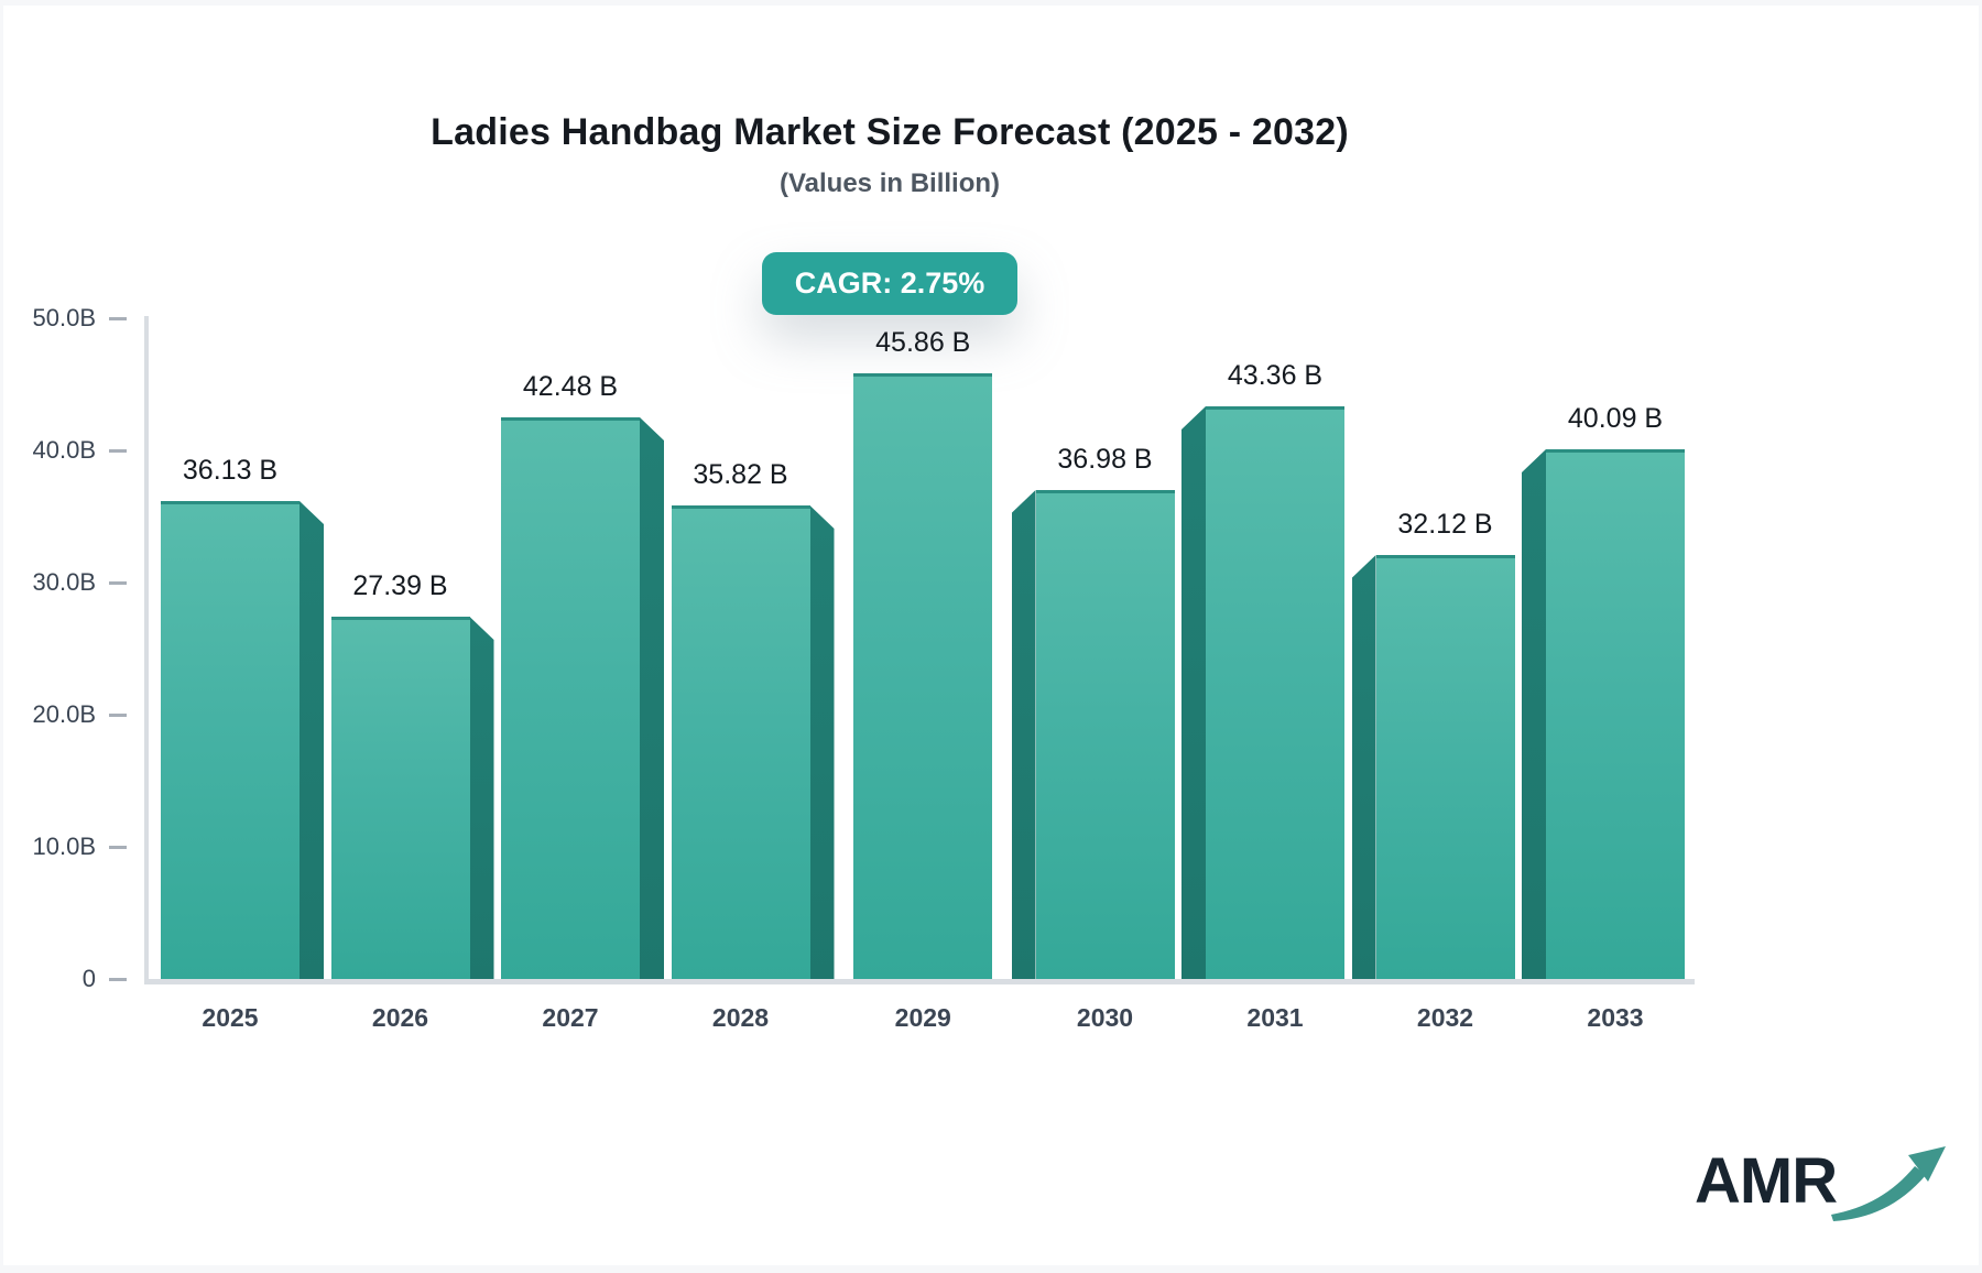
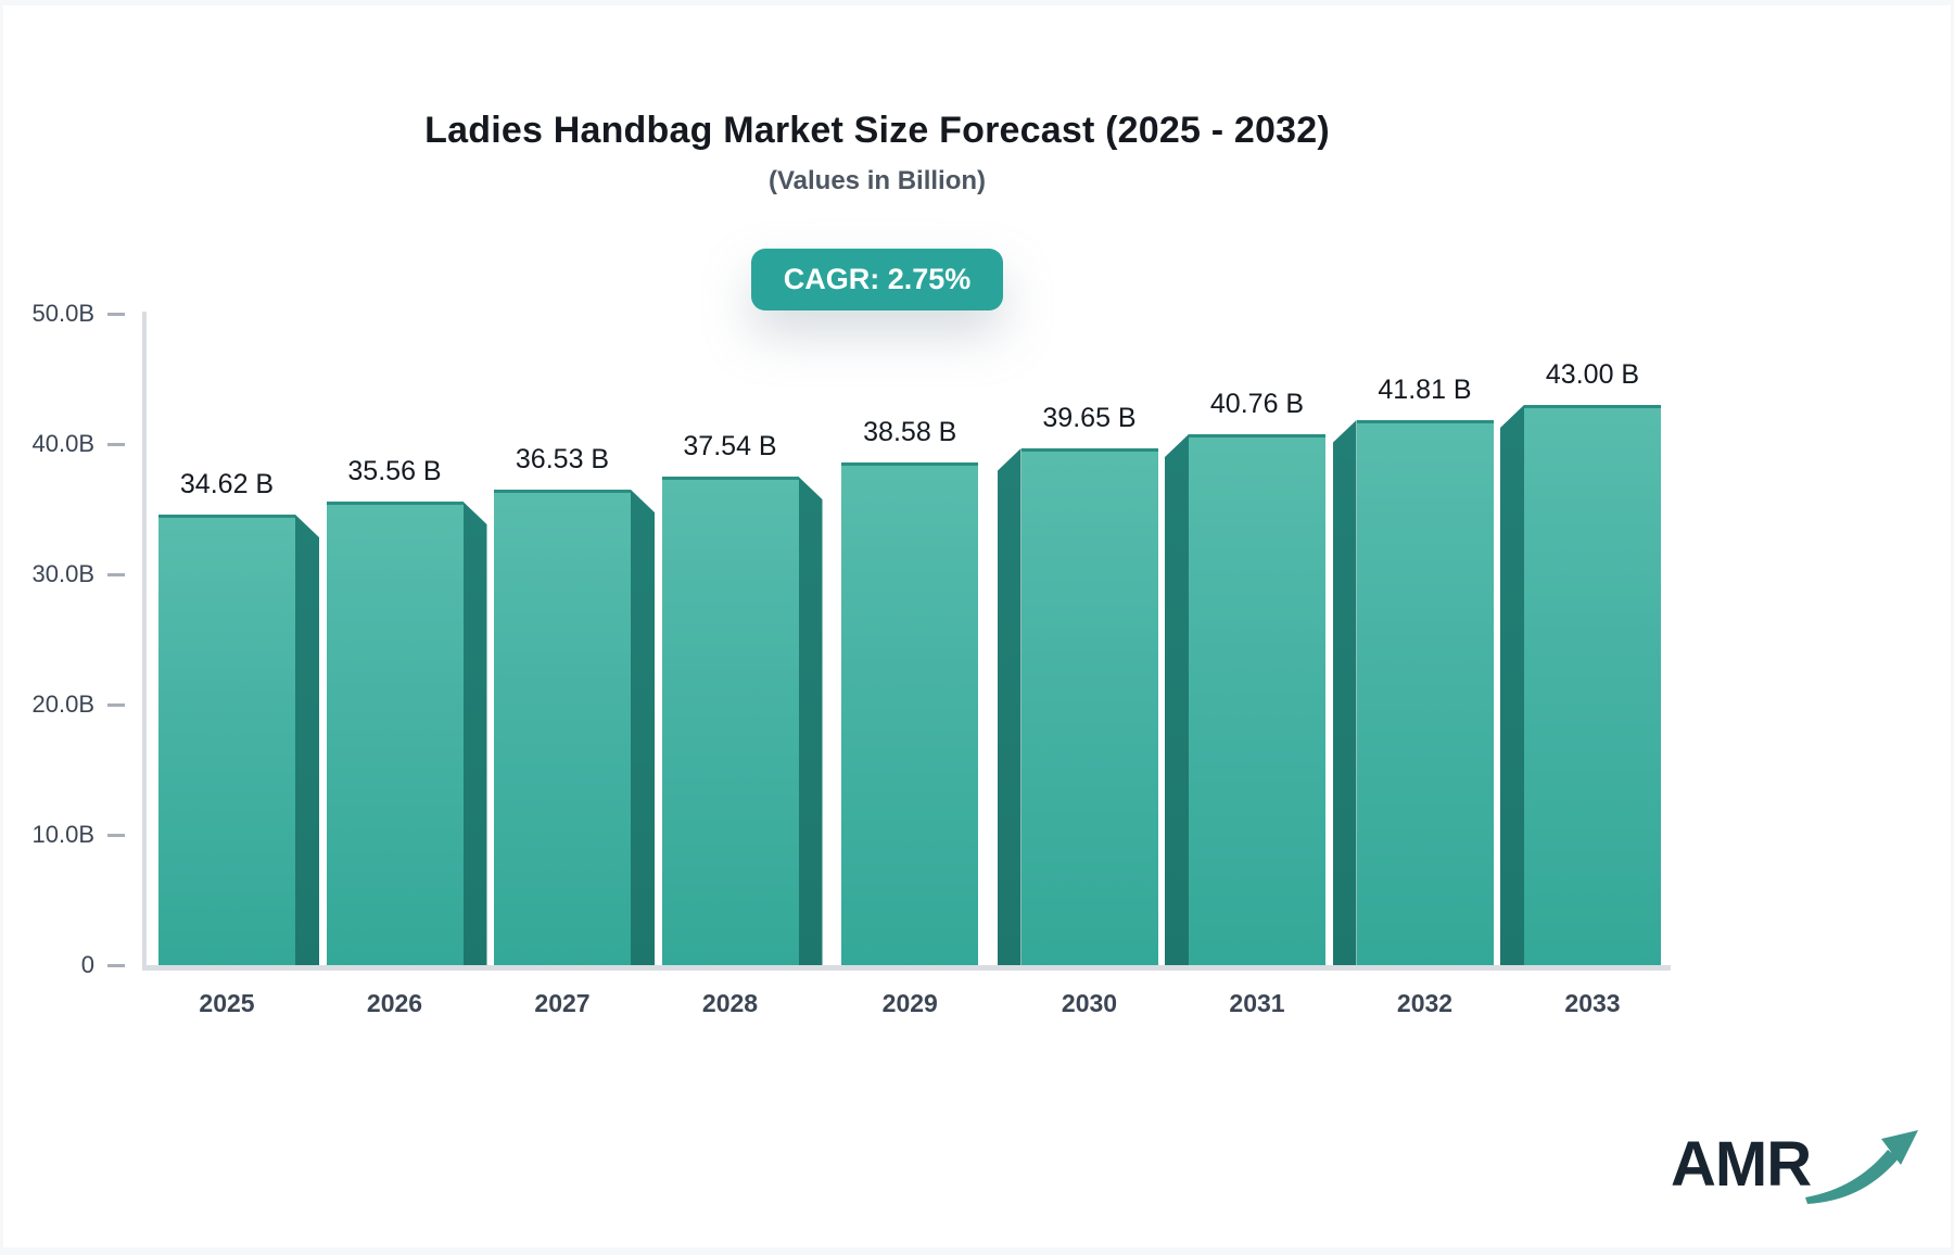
2025: 36.13 -> 34.62
2026: 27.39 -> 35.56
2027: 42.48 -> 36.53
2028: 35.82 -> 37.54
2029: 45.86 -> 38.58
2030: 36.98 -> 39.65
2031: 43.36 -> 40.76
2032: 32.12 -> 41.81
2033: 40.09 -> 43.00
